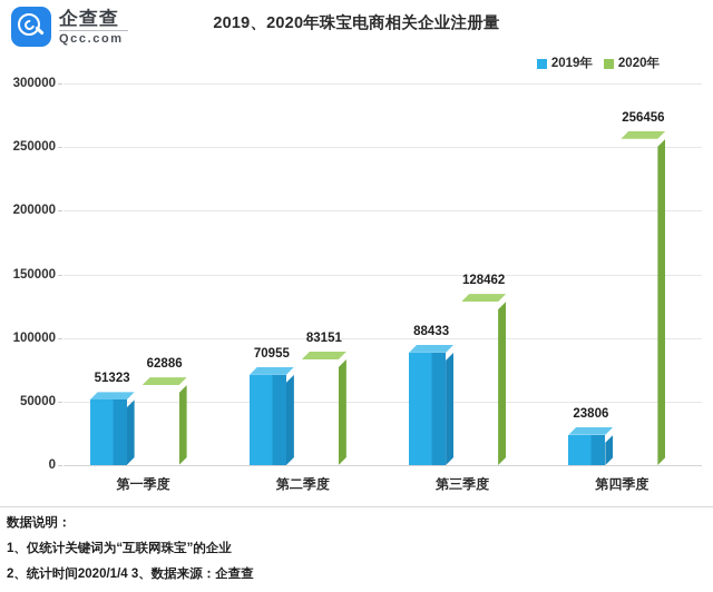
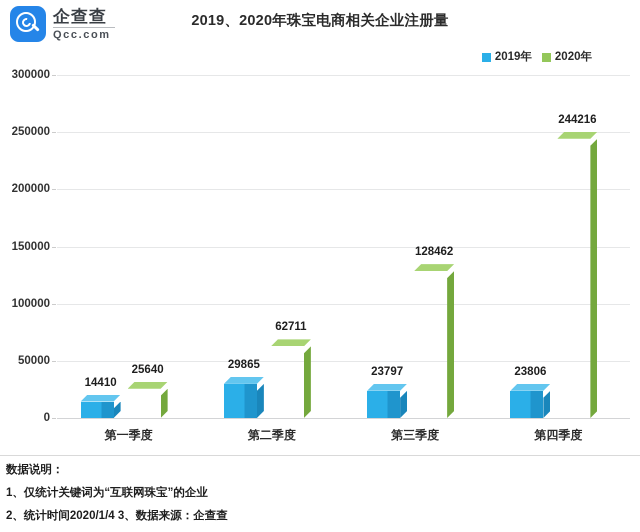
2019年/第一季度: 51323 -> 14410
2020年/第一季度: 62886 -> 25640
2019年/第二季度: 70955 -> 29865
2020年/第二季度: 83151 -> 62711
2019年/第三季度: 88433 -> 23797
2020年/第四季度: 256456 -> 244216
